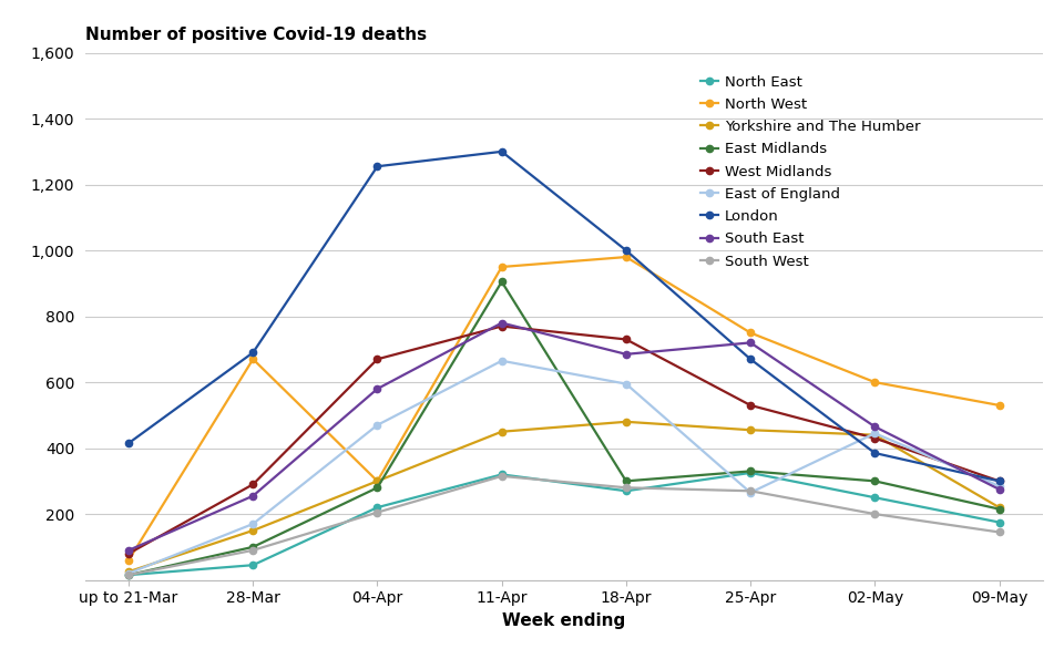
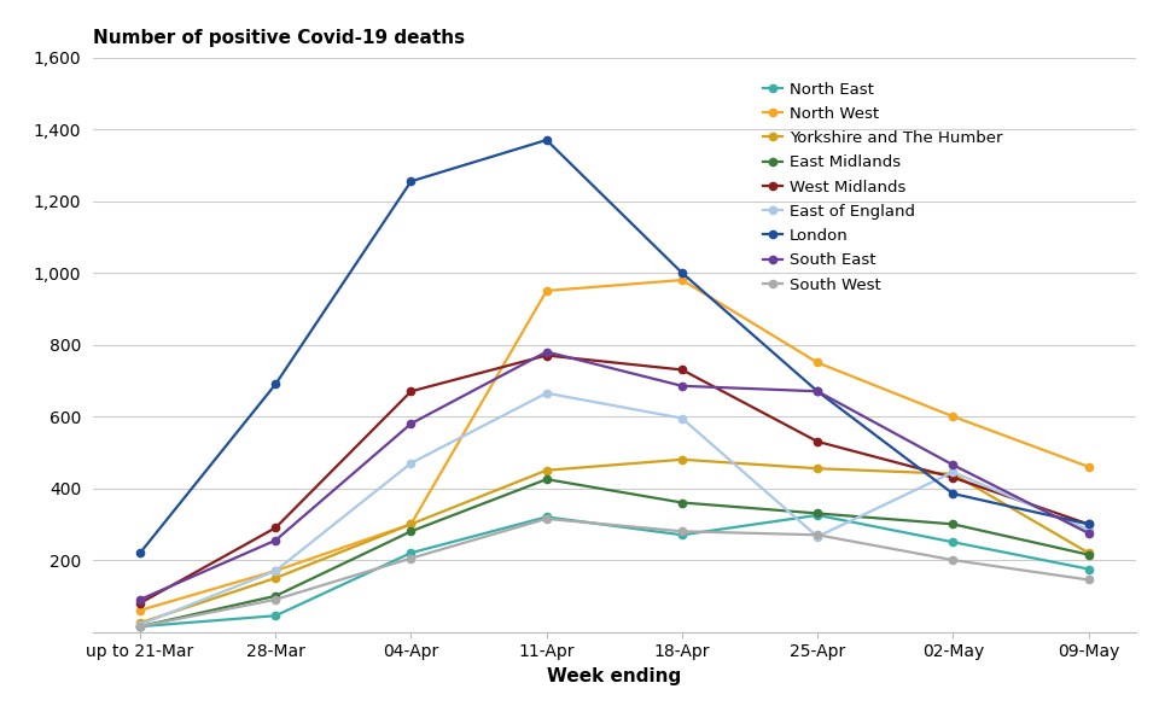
London/up to 21-Mar: 415 -> 220
North West/28-Mar: 670 -> 170
East Midlands/11-Apr: 905 -> 425
London/11-Apr: 1,300 -> 1,370
East Midlands/18-Apr: 300 -> 360
South East/25-Apr: 720 -> 670
North West/09-May: 530 -> 460
